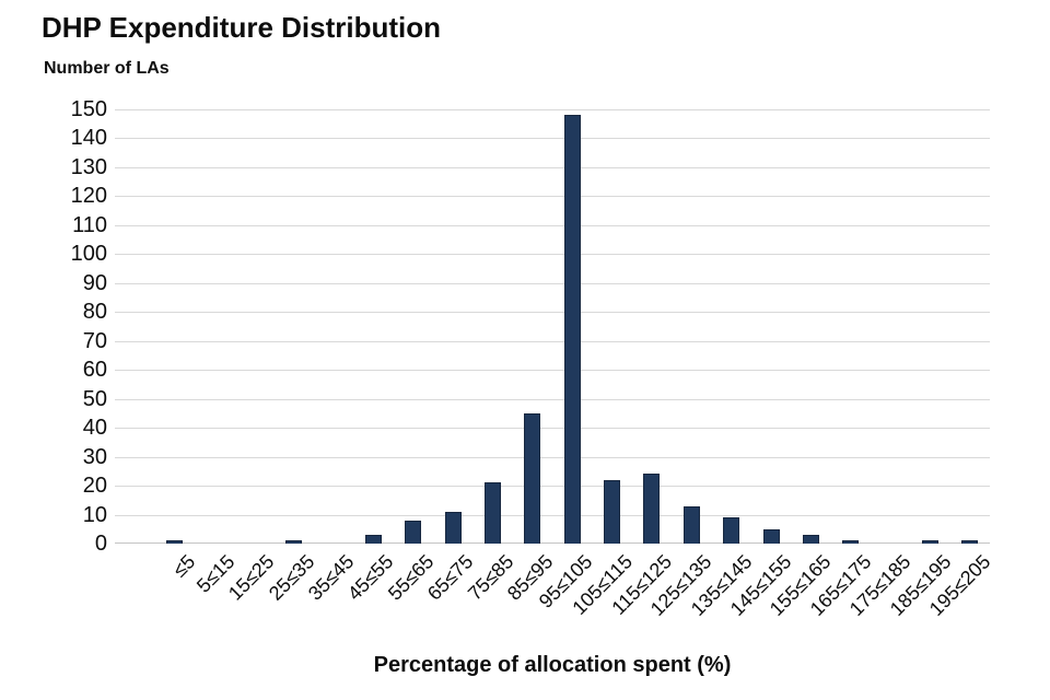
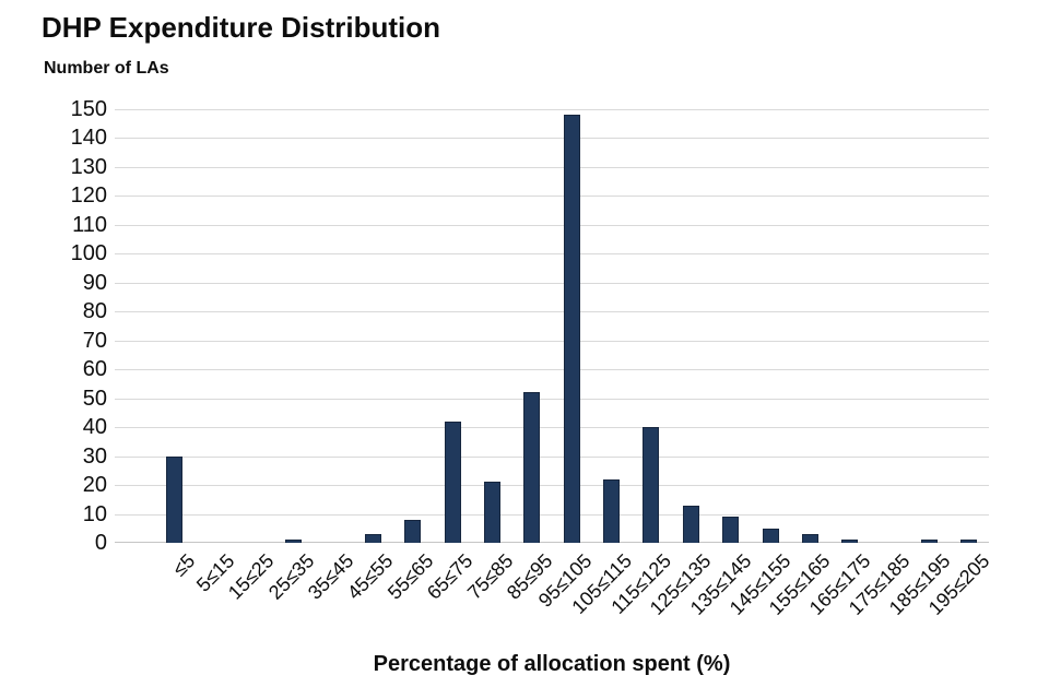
≤5: 1 -> 30
65≤75: 11 -> 42
85≤95: 45 -> 52
115≤125: 24 -> 40
